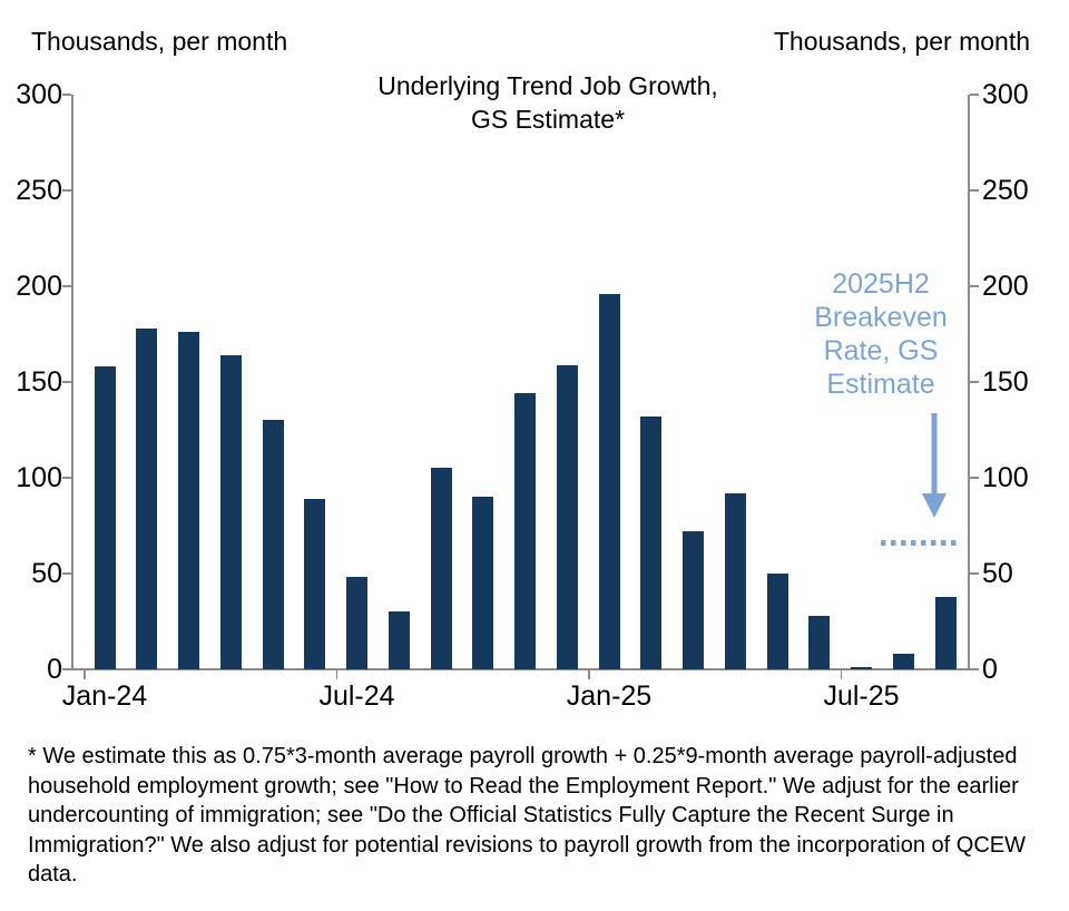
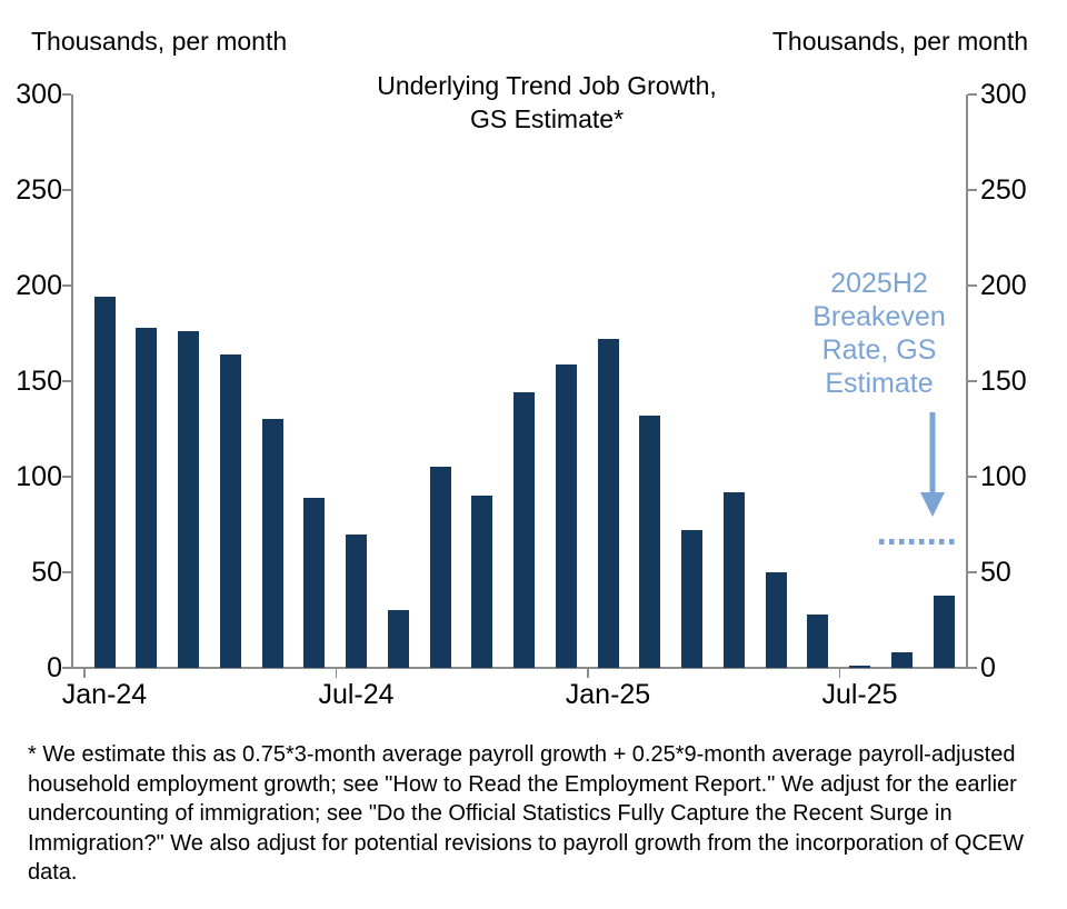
Jan-24: 158 -> 194
Jul-24: 48 -> 70
Jan-25: 196 -> 172
